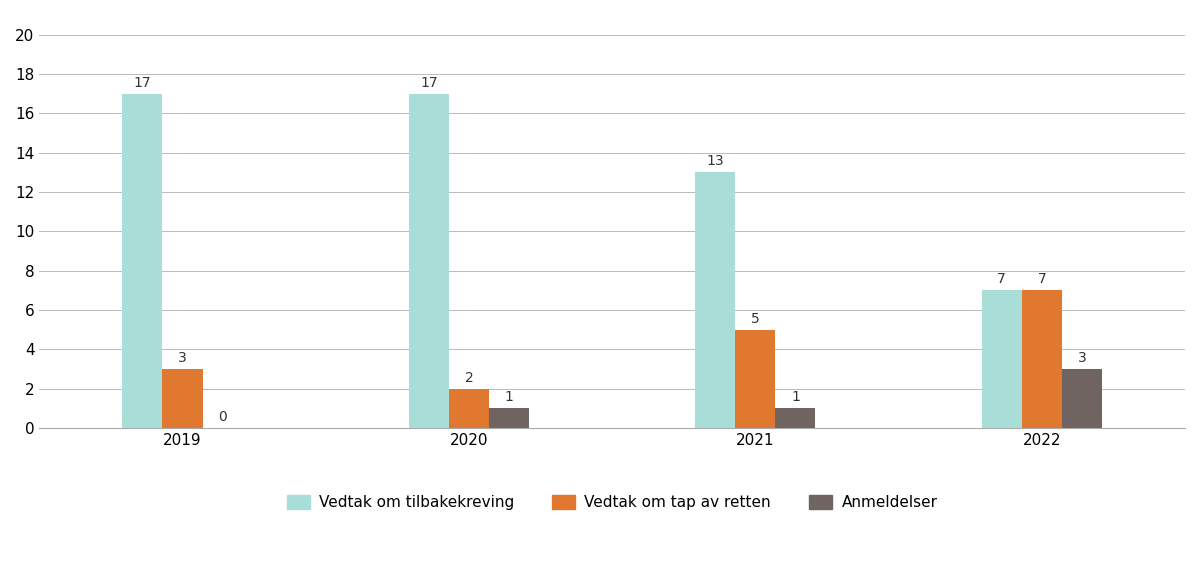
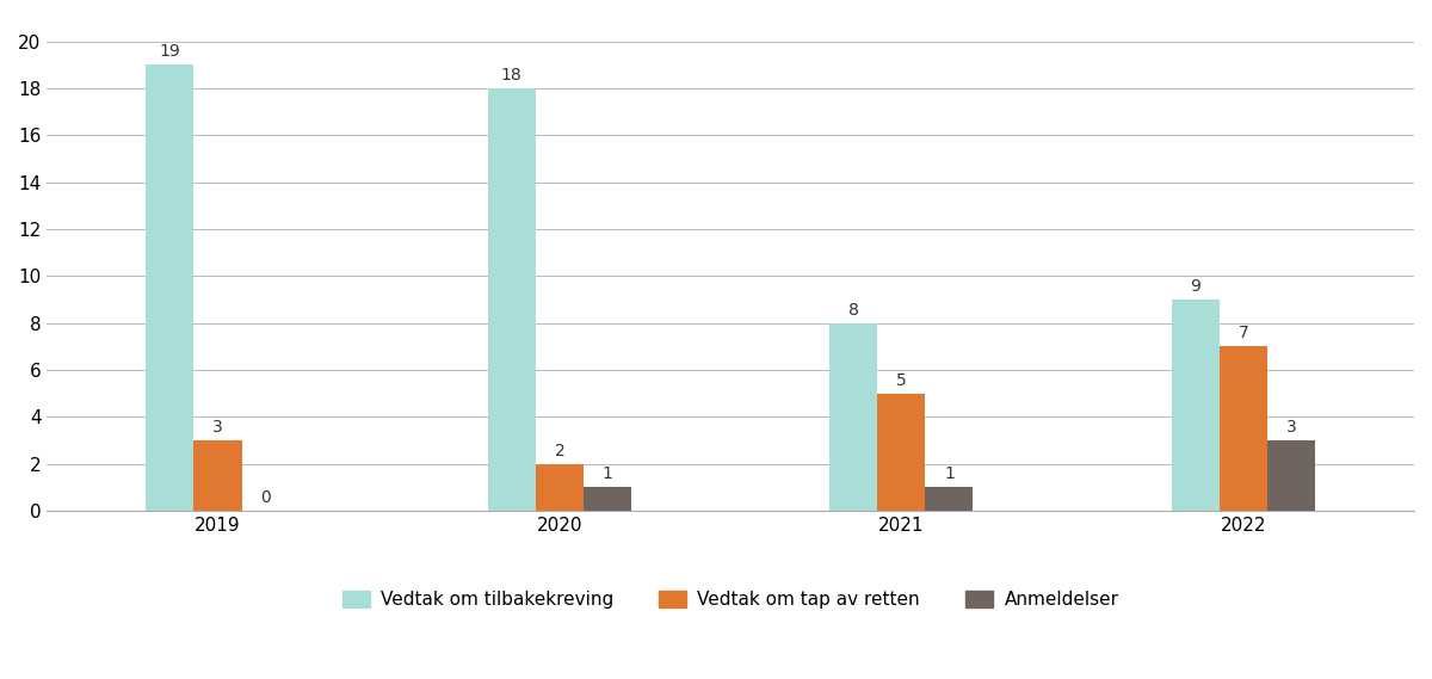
Vedtak om tilbakekreving/2019: 17 -> 19
Vedtak om tilbakekreving/2020: 17 -> 18
Vedtak om tilbakekreving/2021: 13 -> 8
Vedtak om tilbakekreving/2022: 7 -> 9
